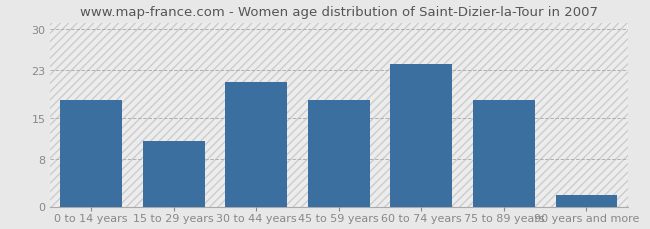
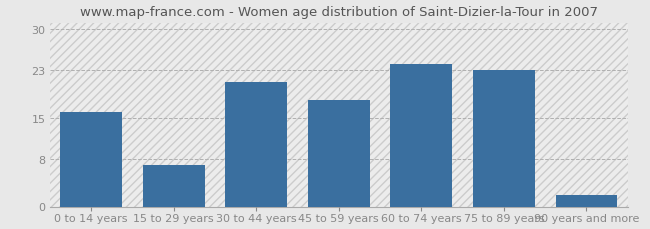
0 to 14 years: 18 -> 16
15 to 29 years: 11 -> 7
75 to 89 years: 18 -> 23
